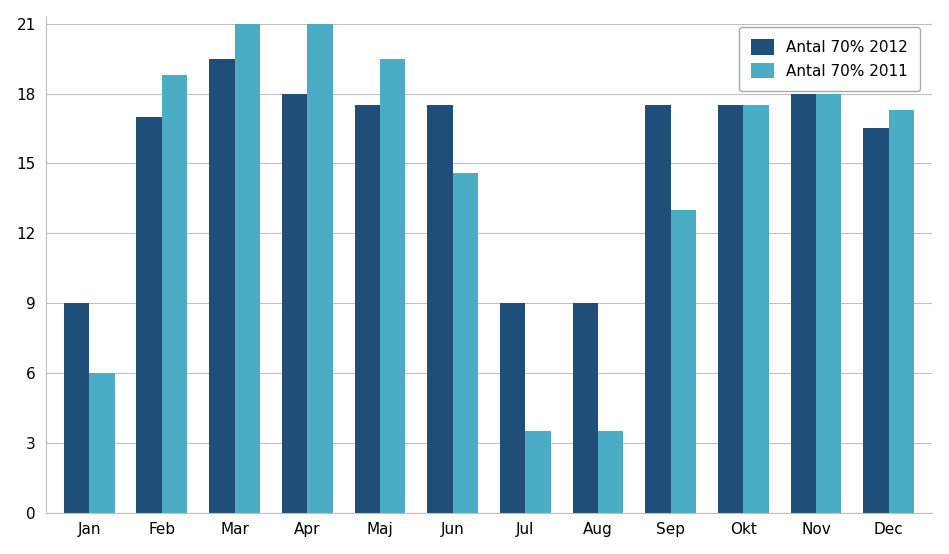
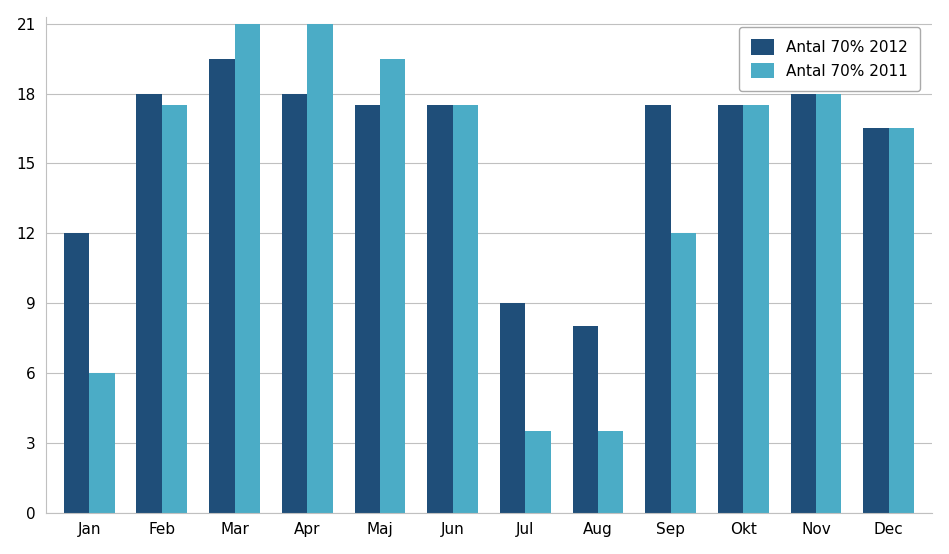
Antal 70% 2012/Jan: 9.0 -> 12.0
Antal 70% 2012/Feb: 17.0 -> 18.0
Antal 70% 2011/Feb: 18.8 -> 17.5
Antal 70% 2011/Jun: 14.6 -> 17.5
Antal 70% 2012/Aug: 9.0 -> 8.0
Antal 70% 2011/Sep: 13.0 -> 12.0
Antal 70% 2011/Dec: 17.3 -> 16.5
